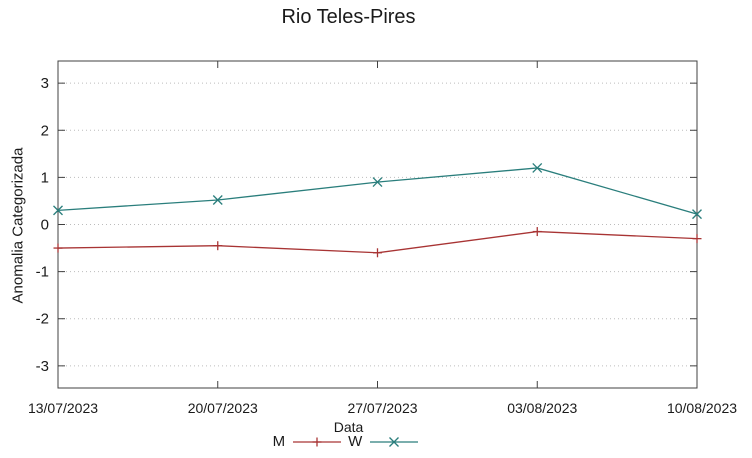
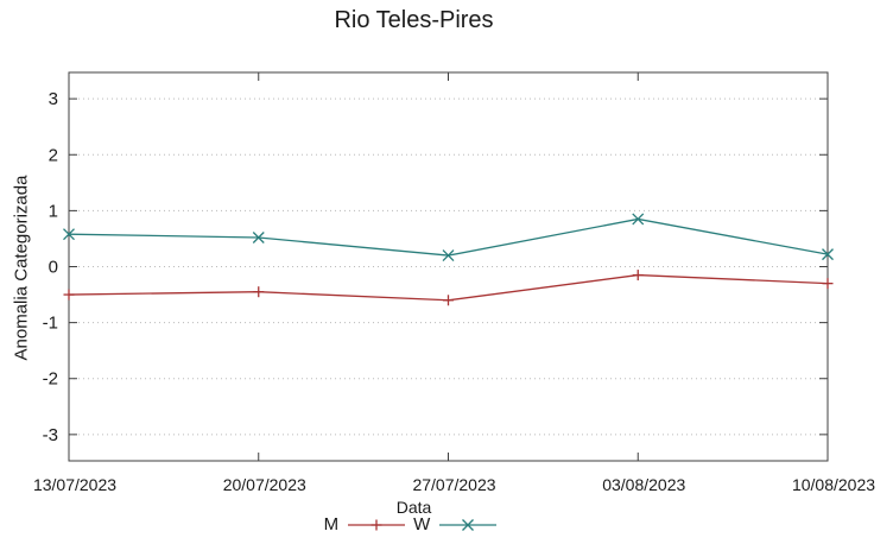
W/13/07/2023: 0.3 -> 0.6
W/27/07/2023: 0.9 -> 0.2
W/03/08/2023: 1.2 -> 0.8
